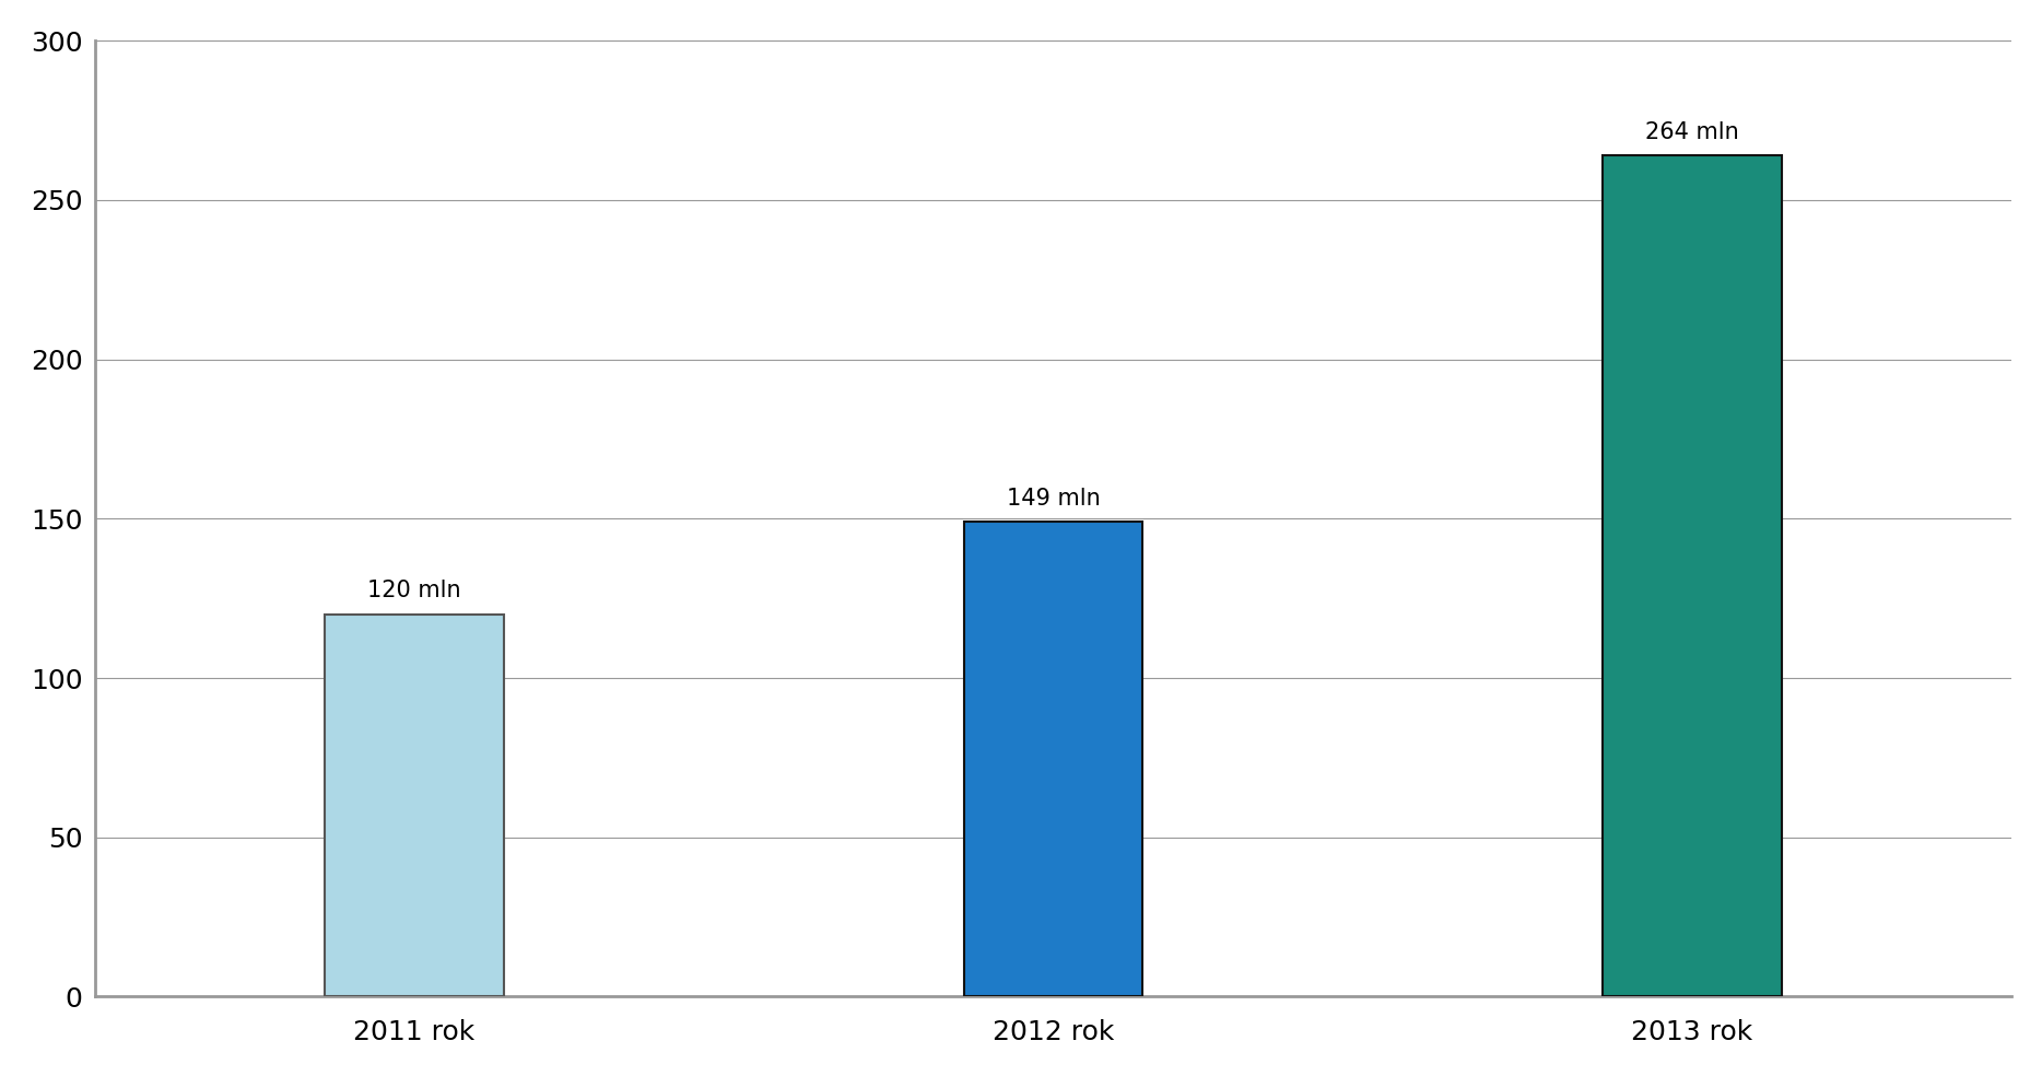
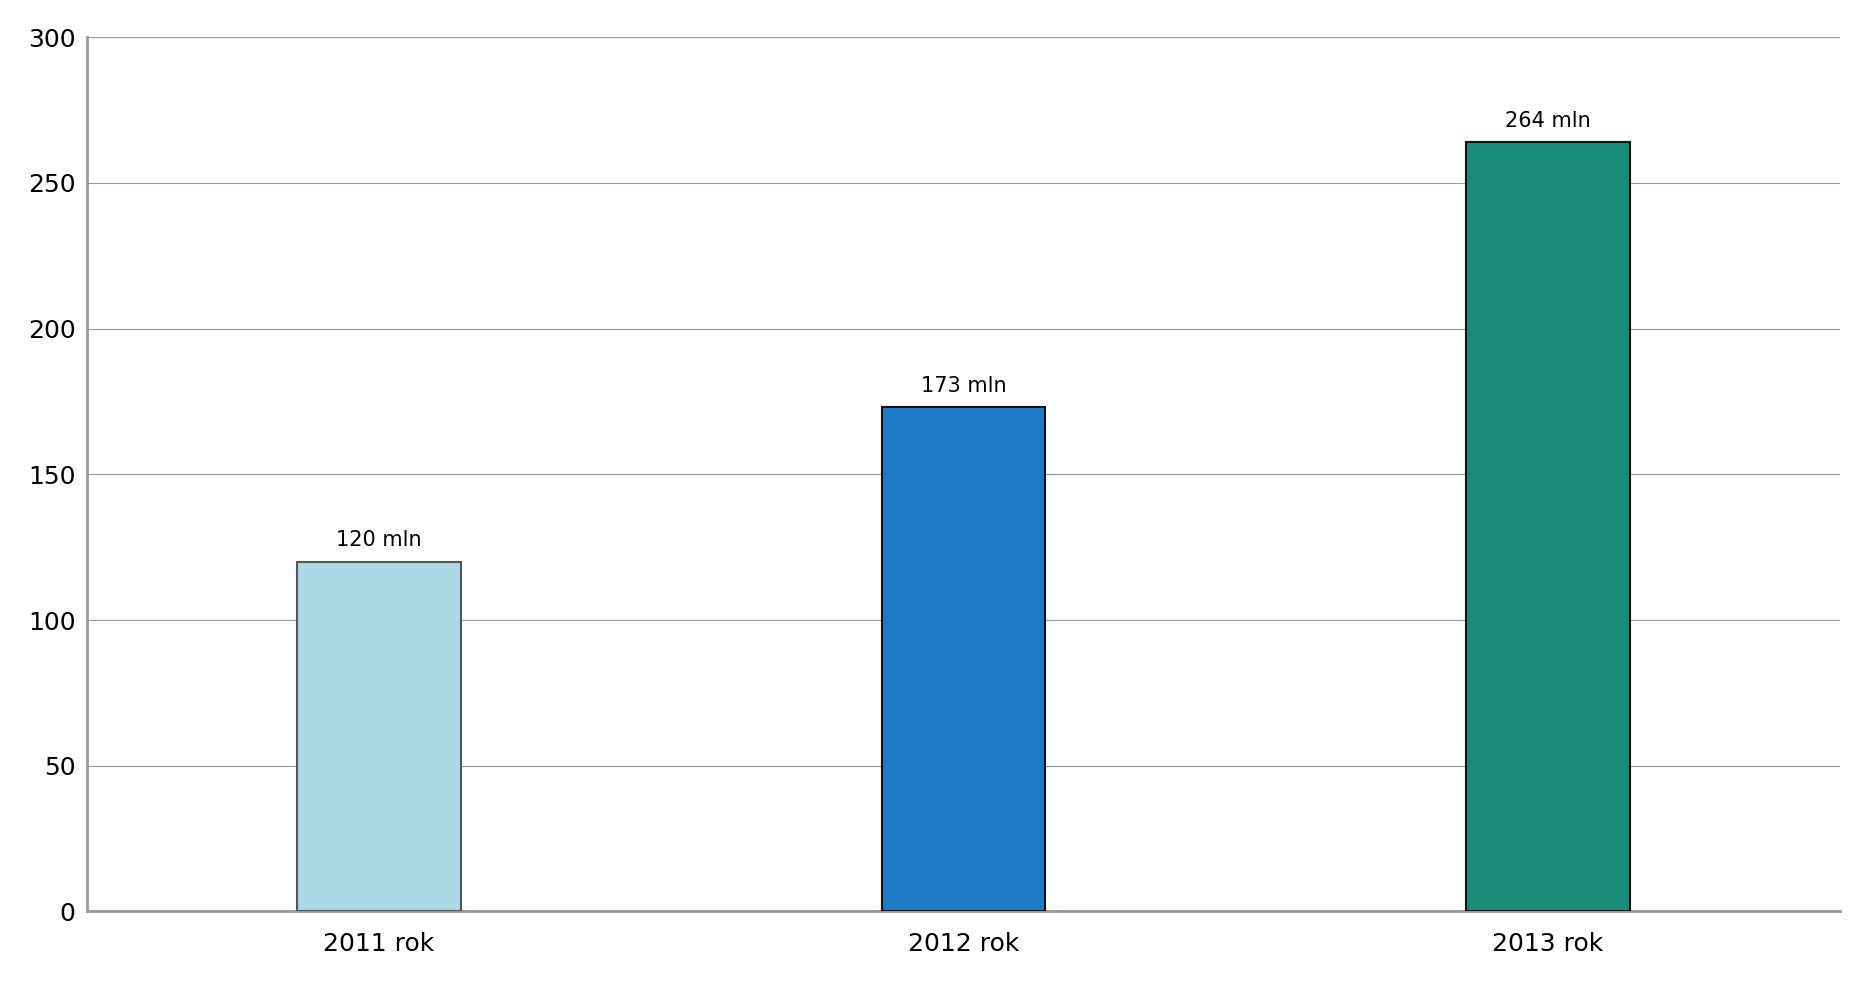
2012 rok: 149 -> 173
